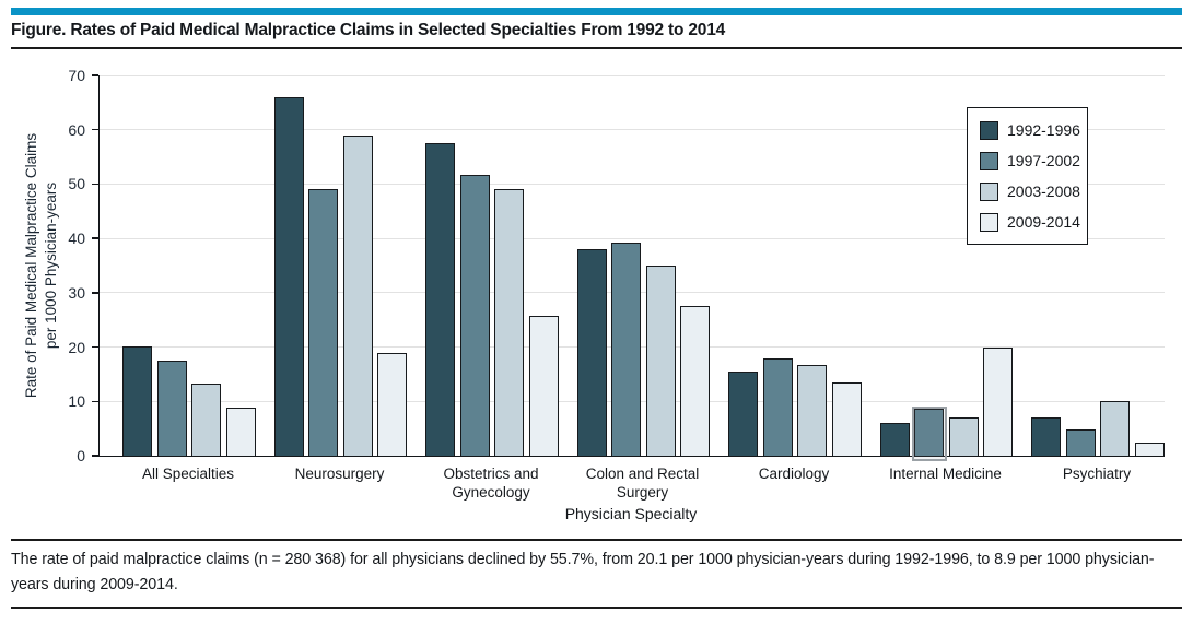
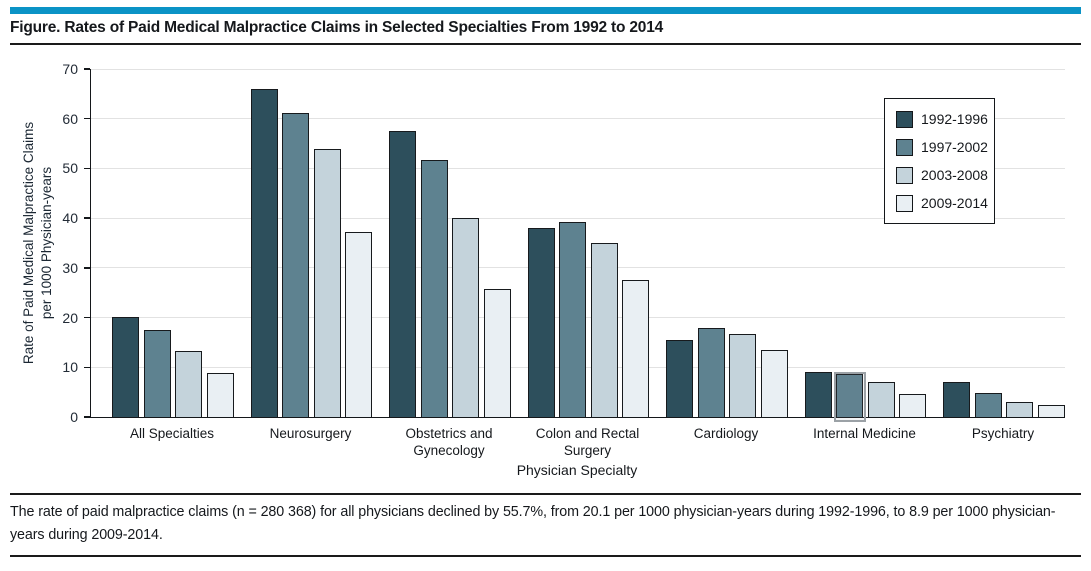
1997-2002/Neurosurgery: 49 -> 61
2003-2008/Neurosurgery: 59 -> 54
2009-2014/Neurosurgery: 19 -> 37
2003-2008/Obstetrics and Gynecology: 49 -> 40
1992-1996/Internal Medicine: 6 -> 9
2009-2014/Internal Medicine: 20 -> 5
2003-2008/Psychiatry: 10 -> 3
